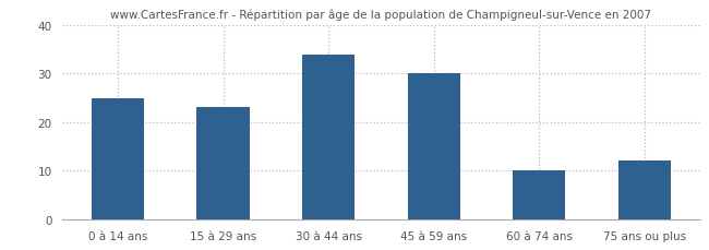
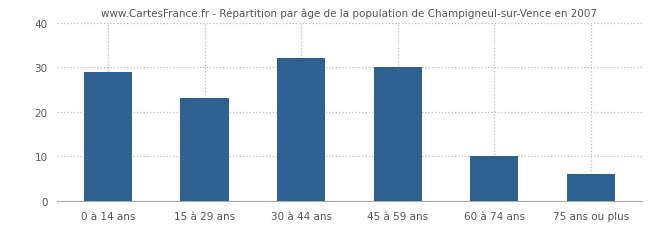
0 à 14 ans: 25 -> 29
30 à 44 ans: 34 -> 32
75 ans ou plus: 12 -> 6
